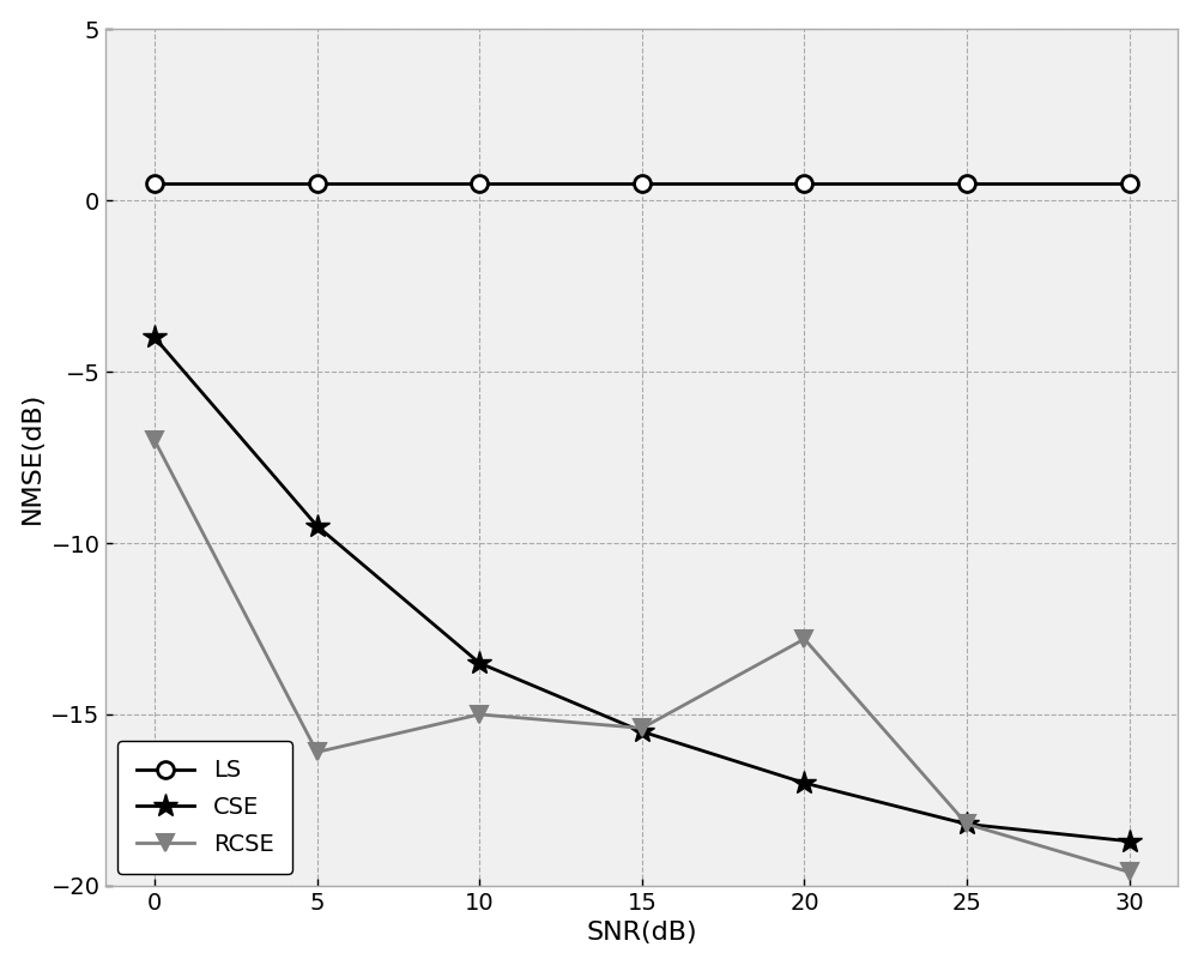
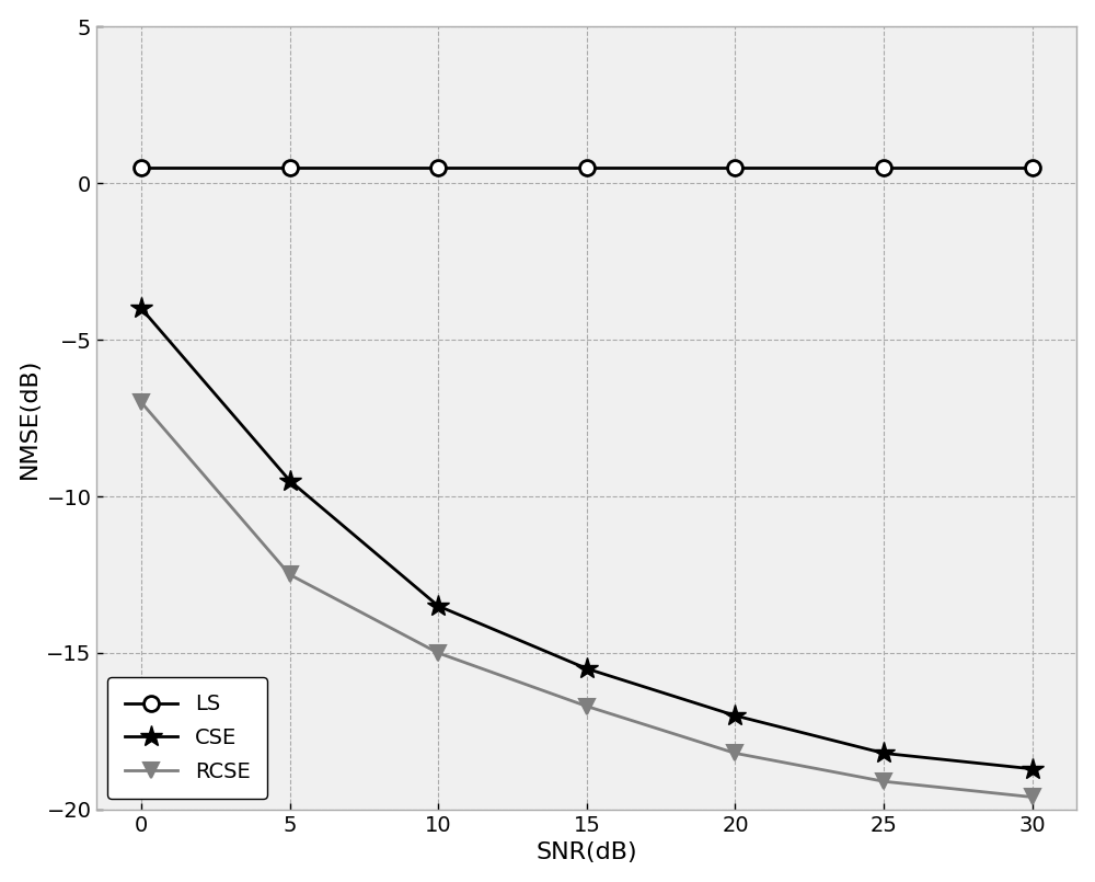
RCSE/5: -16.1 -> -12.5
RCSE/15: -15.4 -> -16.7
RCSE/20: -12.8 -> -18.2
RCSE/25: -18.2 -> -19.1
